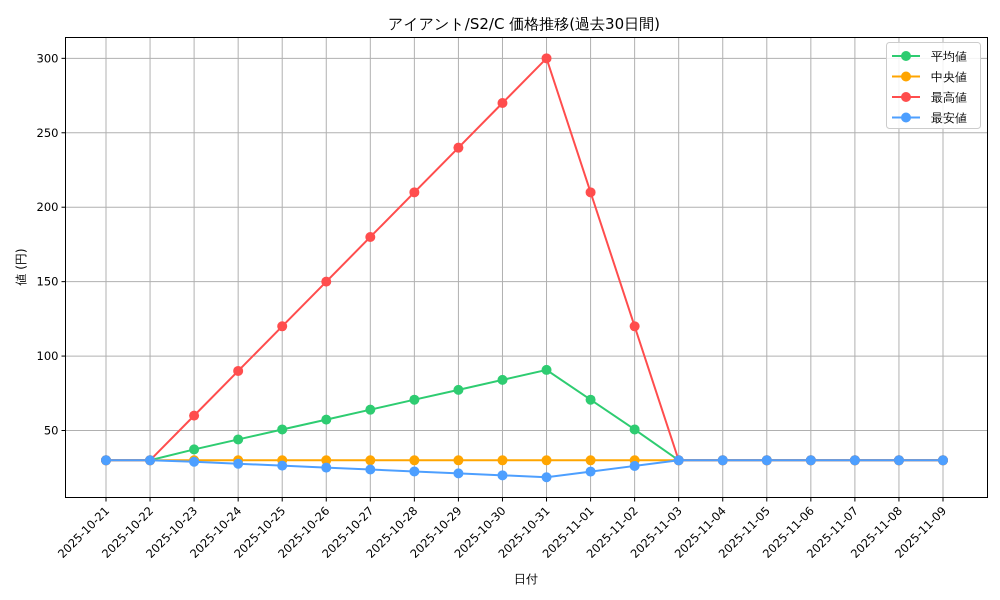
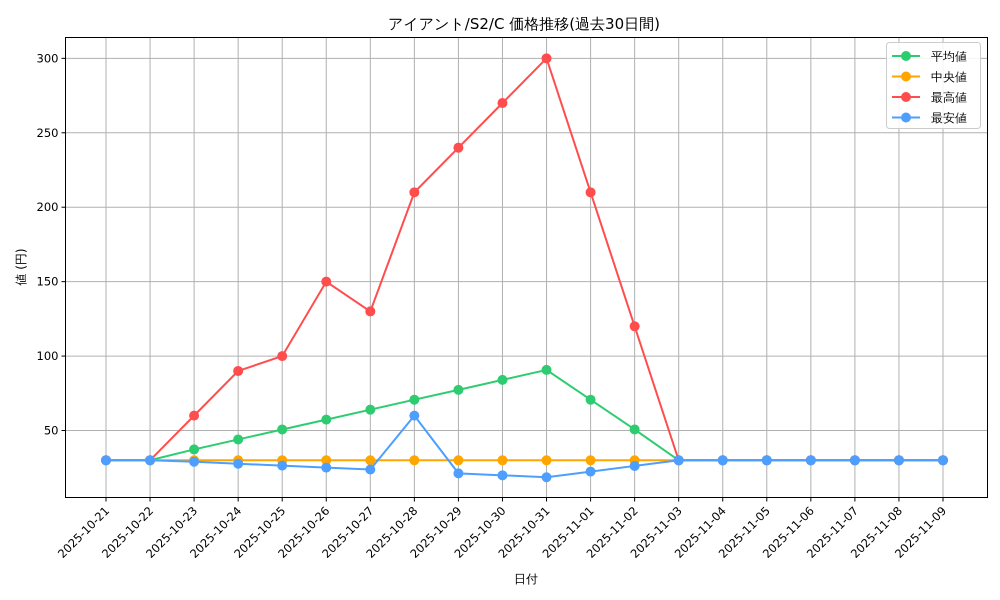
最高値/2025-10-25: 120 -> 100
最高値/2025-10-27: 180 -> 130
最安値/2025-10-28: 22 -> 60
